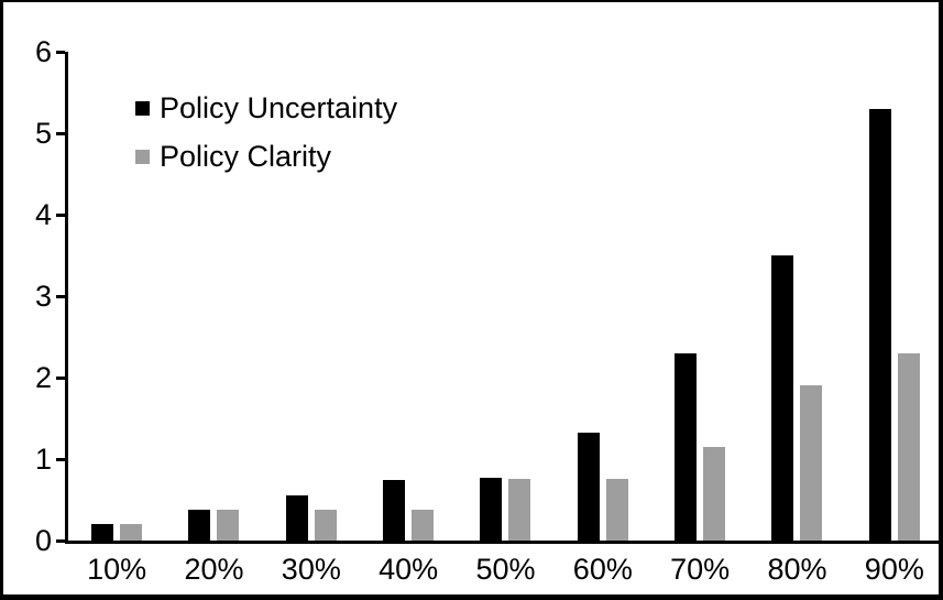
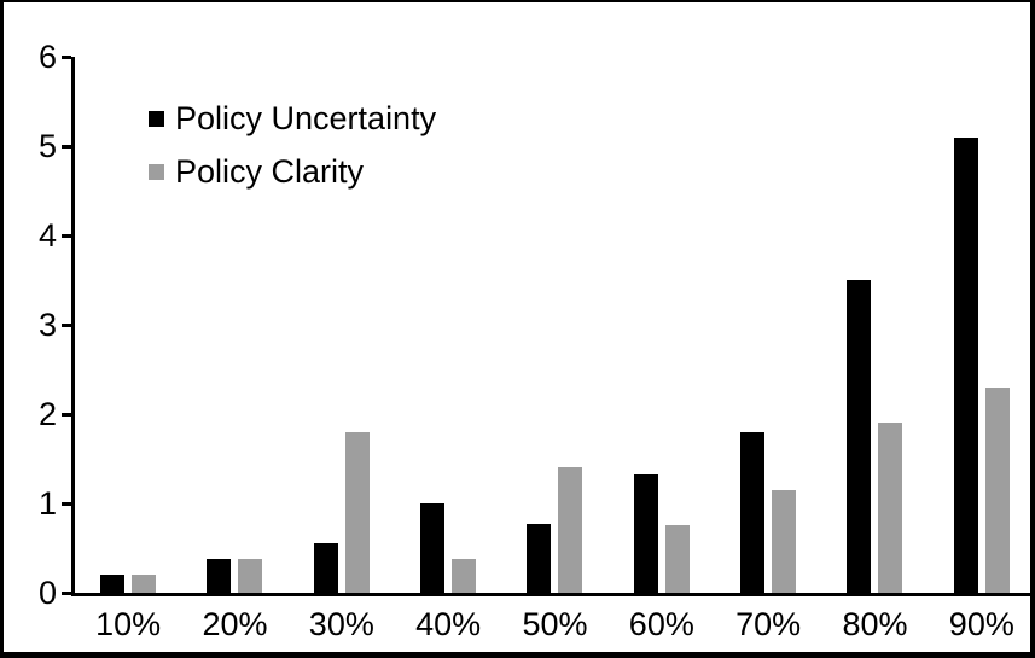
Policy Clarity/30%: 0.4 -> 1.8
Policy Uncertainty/40%: 0.8 -> 1.0
Policy Clarity/50%: 0.8 -> 1.4
Policy Uncertainty/70%: 2.3 -> 1.8
Policy Uncertainty/90%: 5.3 -> 5.1
